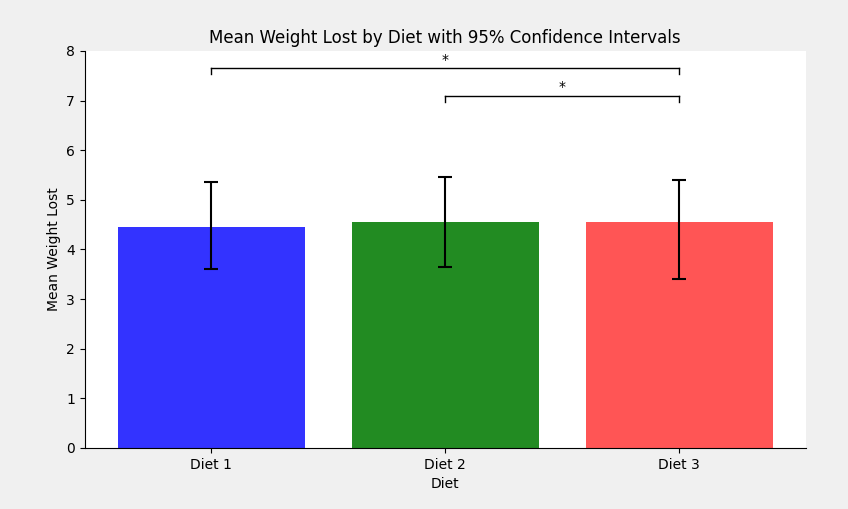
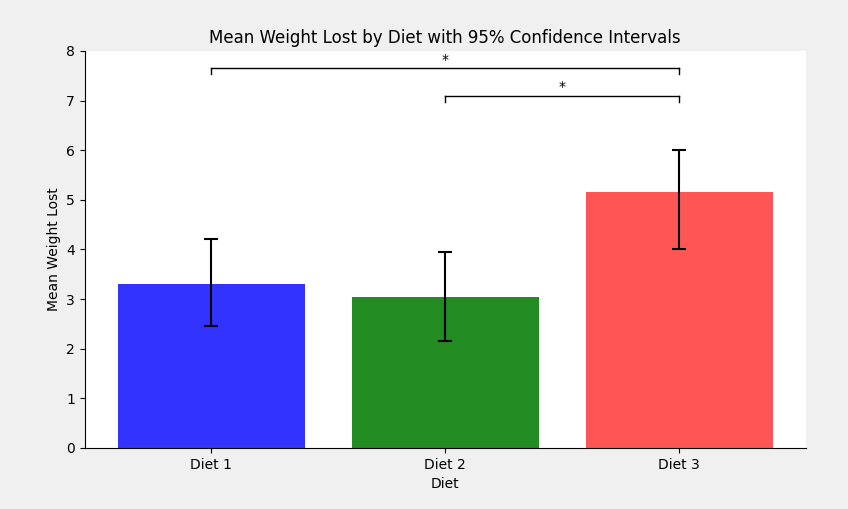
Diet 1: 4.45 -> 3.30
Diet 2: 4.55 -> 3.05
Diet 3: 4.55 -> 5.15
